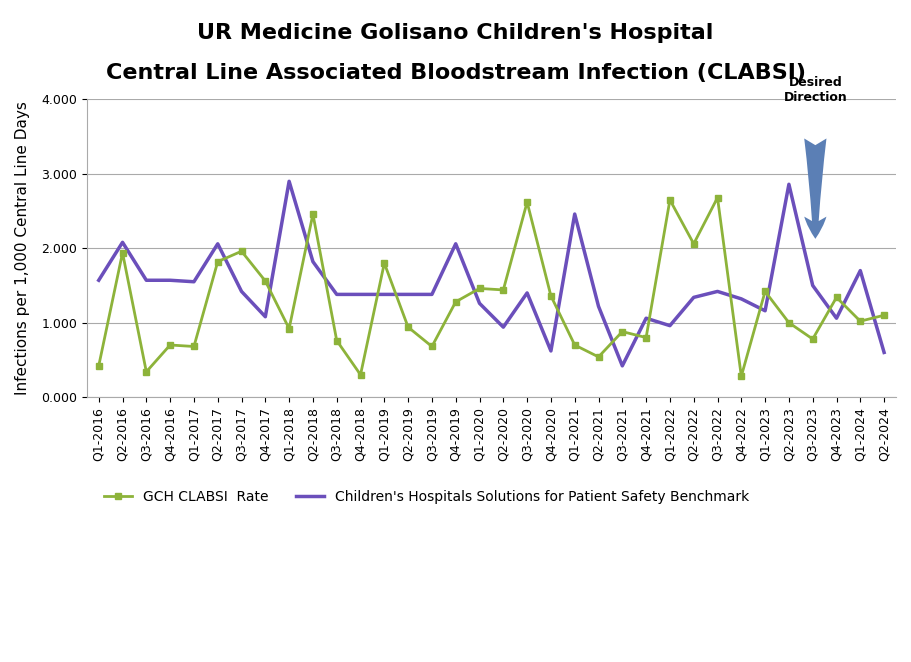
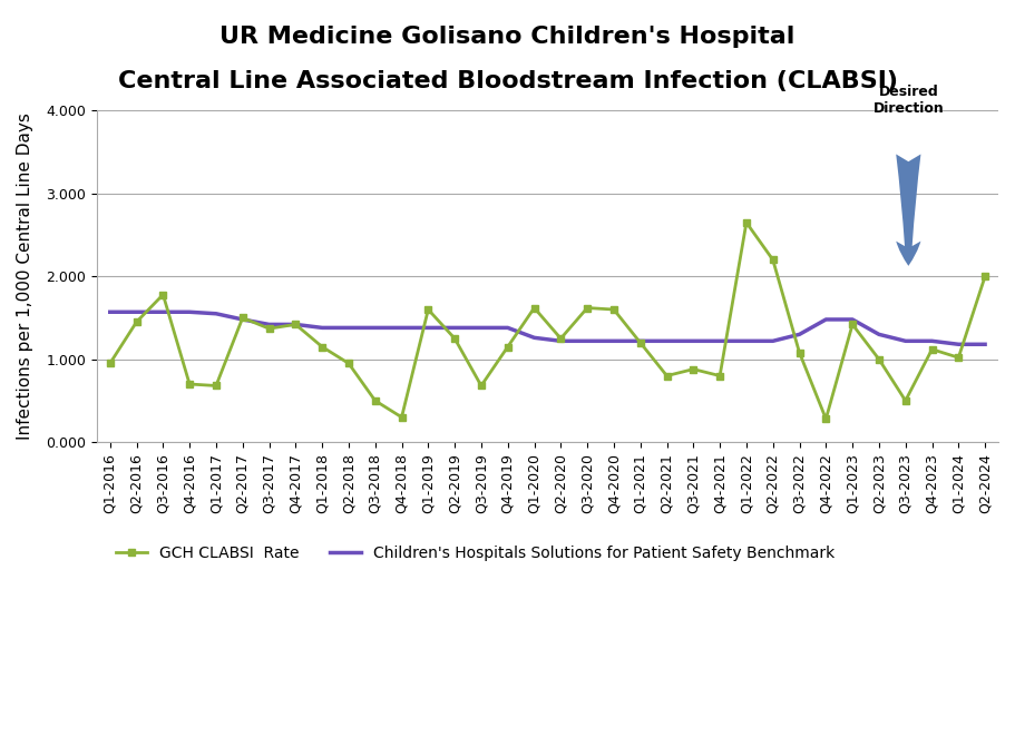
GCH CLABSI Rate/Q1-2016: 0.42 -> 0.95
GCH CLABSI Rate/Q2-2016: 1.94 -> 1.45
Children's Hospitals Solutions for Patient Safety Benchmark/Q2-2016: 2.08 -> 1.57
GCH CLABSI Rate/Q3-2016: 0.34 -> 1.78
GCH CLABSI Rate/Q2-2017: 1.82 -> 1.50
Children's Hospitals Solutions for Patient Safety Benchmark/Q2-2017: 2.06 -> 1.48
GCH CLABSI Rate/Q3-2017: 1.96 -> 1.37
GCH CLABSI Rate/Q4-2017: 1.56 -> 1.42
Children's Hospitals Solutions for Patient Safety Benchmark/Q4-2017: 1.08 -> 1.42
GCH CLABSI Rate/Q1-2018: 0.92 -> 1.15
Children's Hospitals Solutions for Patient Safety Benchmark/Q1-2018: 2.90 -> 1.38
GCH CLABSI Rate/Q2-2018: 2.46 -> 0.95
Children's Hospitals Solutions for Patient Safety Benchmark/Q2-2018: 1.82 -> 1.38
GCH CLABSI Rate/Q3-2018: 0.76 -> 0.50
GCH CLABSI Rate/Q1-2019: 1.80 -> 1.60
GCH CLABSI Rate/Q2-2019: 0.94 -> 1.25
GCH CLABSI Rate/Q4-2019: 1.28 -> 1.15
Children's Hospitals Solutions for Patient Safety Benchmark/Q4-2019: 2.06 -> 1.38
GCH CLABSI Rate/Q1-2020: 1.46 -> 1.62
GCH CLABSI Rate/Q2-2020: 1.44 -> 1.25
Children's Hospitals Solutions for Patient Safety Benchmark/Q2-2020: 0.94 -> 1.22
GCH CLABSI Rate/Q3-2020: 2.62 -> 1.62
Children's Hospitals Solutions for Patient Safety Benchmark/Q3-2020: 1.40 -> 1.22
GCH CLABSI Rate/Q4-2020: 1.36 -> 1.60
Children's Hospitals Solutions for Patient Safety Benchmark/Q4-2020: 0.62 -> 1.22
GCH CLABSI Rate/Q1-2021: 0.70 -> 1.20
Children's Hospitals Solutions for Patient Safety Benchmark/Q1-2021: 2.46 -> 1.22
GCH CLABSI Rate/Q2-2021: 0.54 -> 0.80
Children's Hospitals Solutions for Patient Safety Benchmark/Q3-2021: 0.42 -> 1.22
Children's Hospitals Solutions for Patient Safety Benchmark/Q4-2021: 1.06 -> 1.22
Children's Hospitals Solutions for Patient Safety Benchmark/Q1-2022: 0.96 -> 1.22
GCH CLABSI Rate/Q2-2022: 2.06 -> 2.20
Children's Hospitals Solutions for Patient Safety Benchmark/Q2-2022: 1.34 -> 1.22
GCH CLABSI Rate/Q3-2022: 2.68 -> 1.08
Children's Hospitals Solutions for Patient Safety Benchmark/Q3-2022: 1.42 -> 1.30
Children's Hospitals Solutions for Patient Safety Benchmark/Q4-2022: 1.32 -> 1.48
Children's Hospitals Solutions for Patient Safety Benchmark/Q1-2023: 1.16 -> 1.48
Children's Hospitals Solutions for Patient Safety Benchmark/Q2-2023: 2.86 -> 1.30
GCH CLABSI Rate/Q3-2023: 0.78 -> 0.50
Children's Hospitals Solutions for Patient Safety Benchmark/Q3-2023: 1.50 -> 1.22
GCH CLABSI Rate/Q4-2023: 1.34 -> 1.12
Children's Hospitals Solutions for Patient Safety Benchmark/Q4-2023: 1.06 -> 1.22
Children's Hospitals Solutions for Patient Safety Benchmark/Q1-2024: 1.70 -> 1.18
GCH CLABSI Rate/Q2-2024: 1.10 -> 2.00
Children's Hospitals Solutions for Patient Safety Benchmark/Q2-2024: 0.60 -> 1.18
